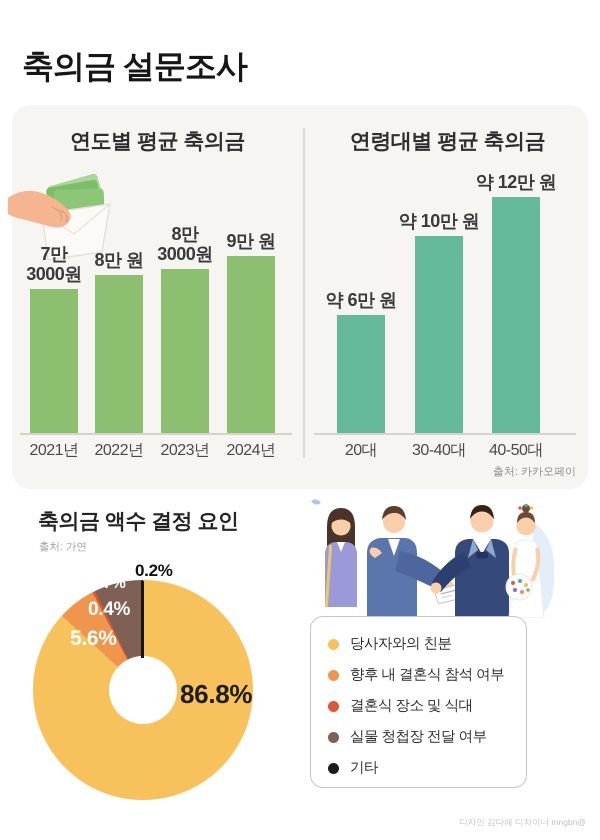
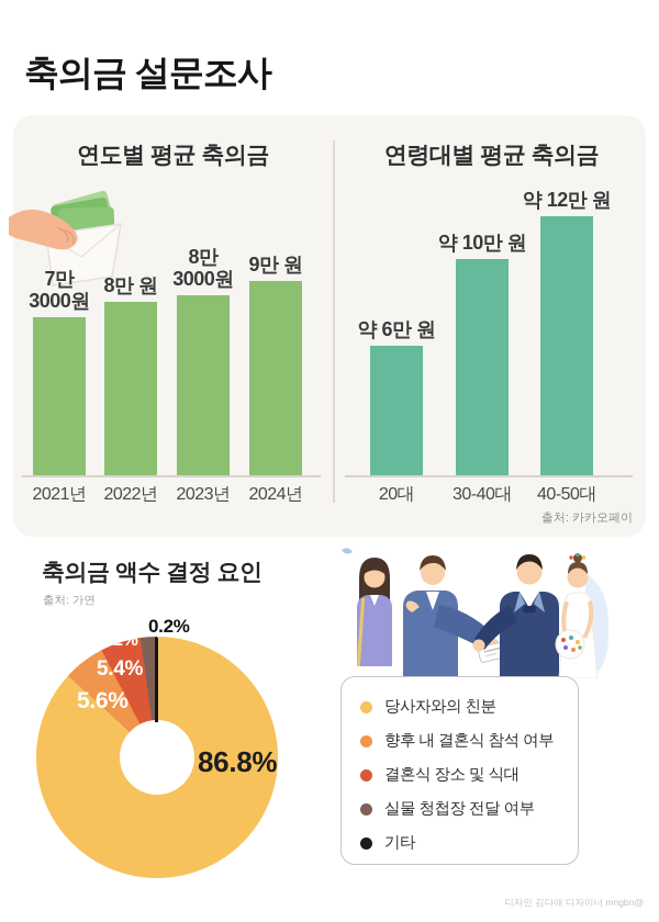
축의금 액수 결정 요인/결혼식 장소 및 식대: 0.4% -> 5.4%
축의금 액수 결정 요인/실물 청첩장 전달 여부: 7% -> 2%
